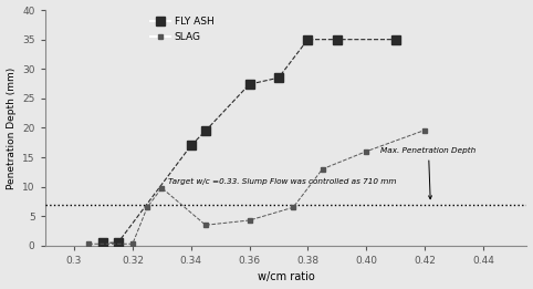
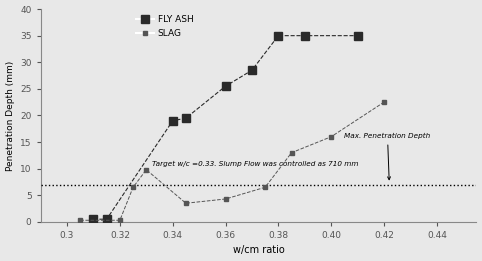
FLY ASH/0.34: 17.0 -> 19.0
FLY ASH/0.36: 27.4 -> 25.5
SLAG/0.42: 19.6 -> 22.5
